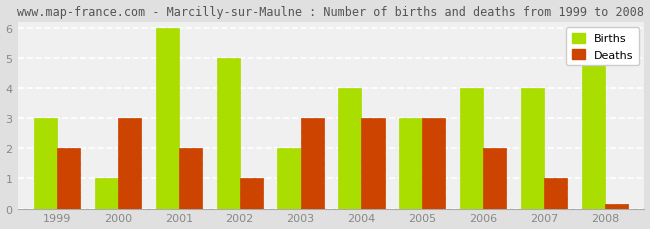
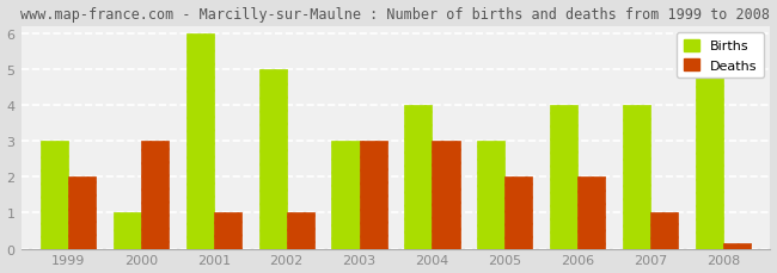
Deaths/2001: 2.00 -> 1.00
Births/2003: 2 -> 3
Deaths/2005: 3.00 -> 2.00
